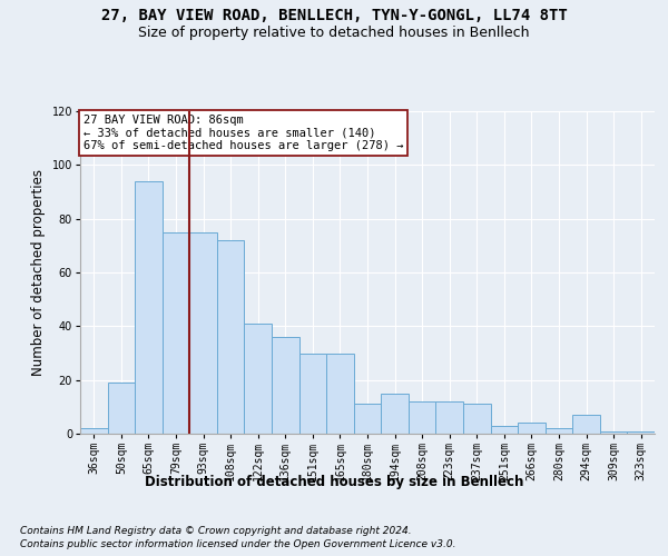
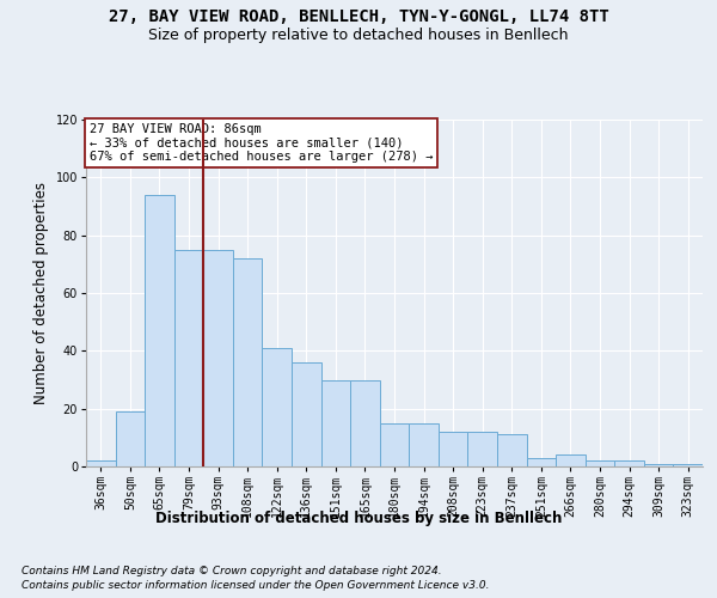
180sqm: 11 -> 15
294sqm: 7 -> 2
